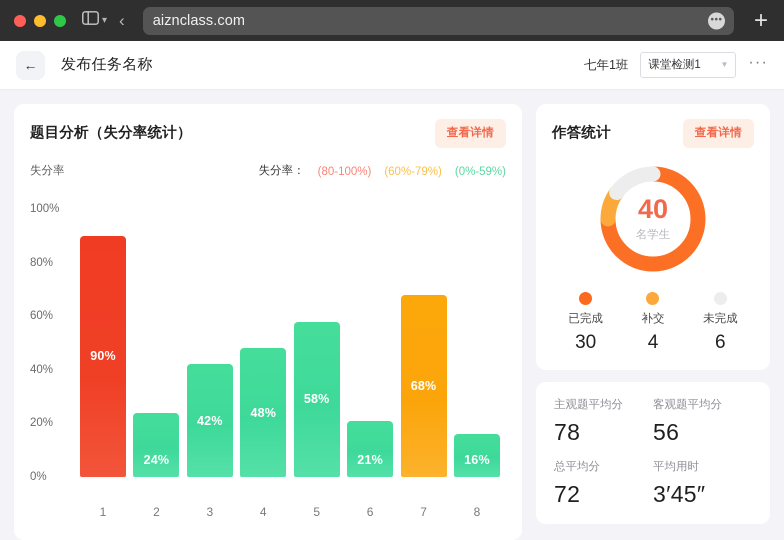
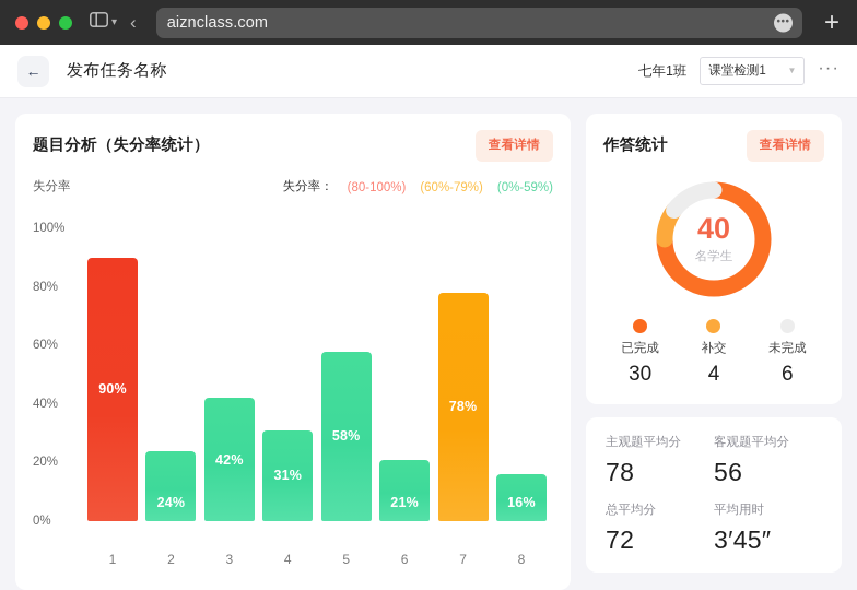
4: 48% -> 31%
7: 68% -> 78%
